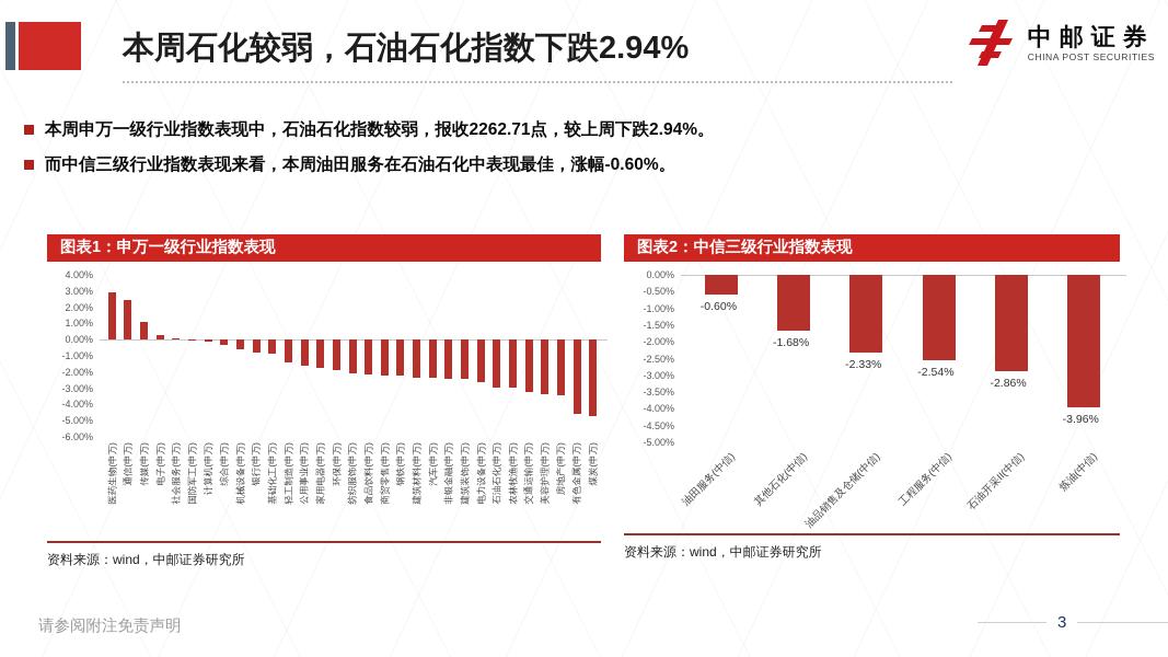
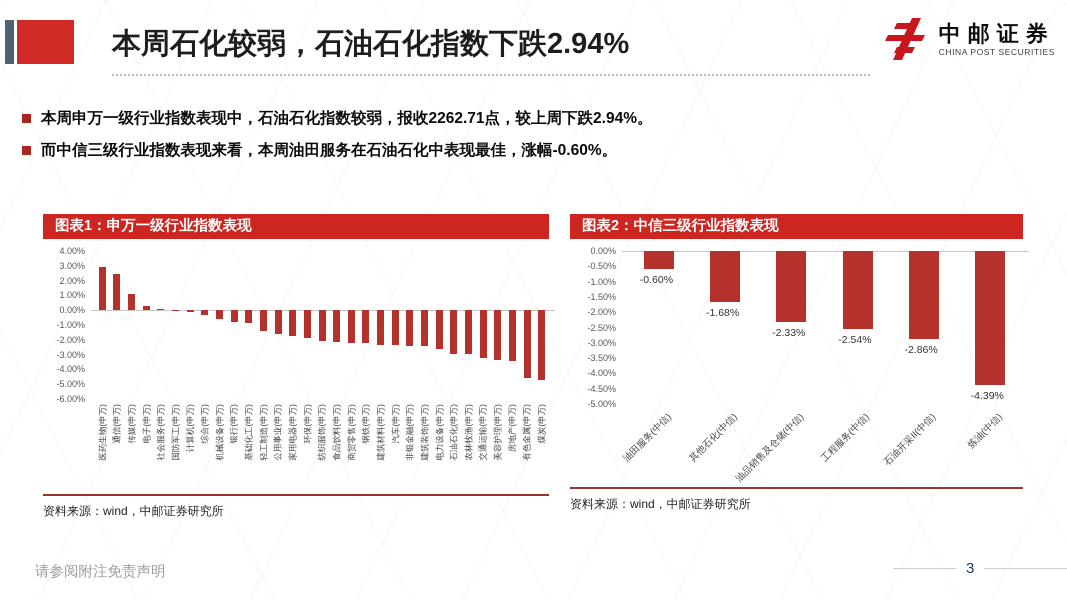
图表2：中信三级行业指数表现/炼油(中信): -3.96% -> -4.39%
